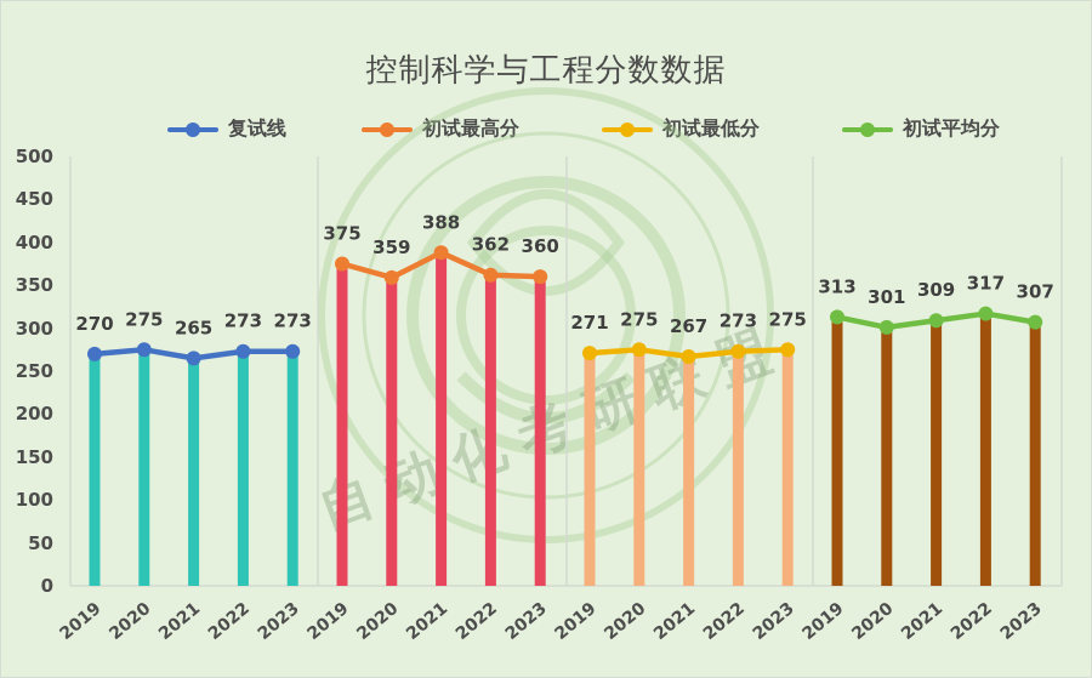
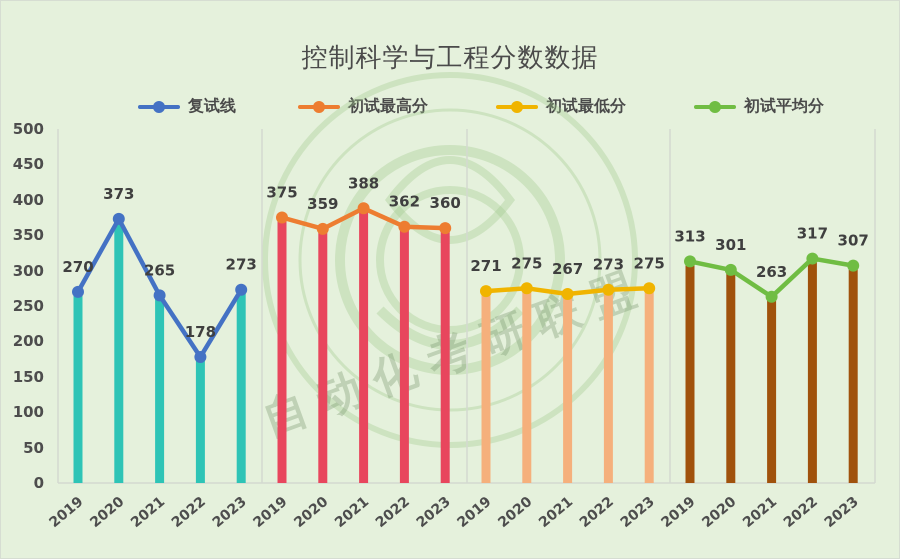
复试线/2020: 275 -> 373
初试平均分/2021: 309 -> 263
复试线/2022: 273 -> 178
